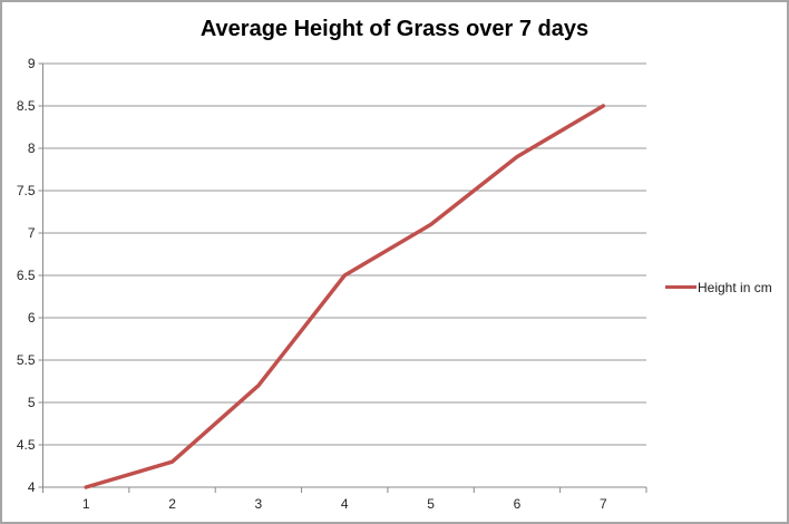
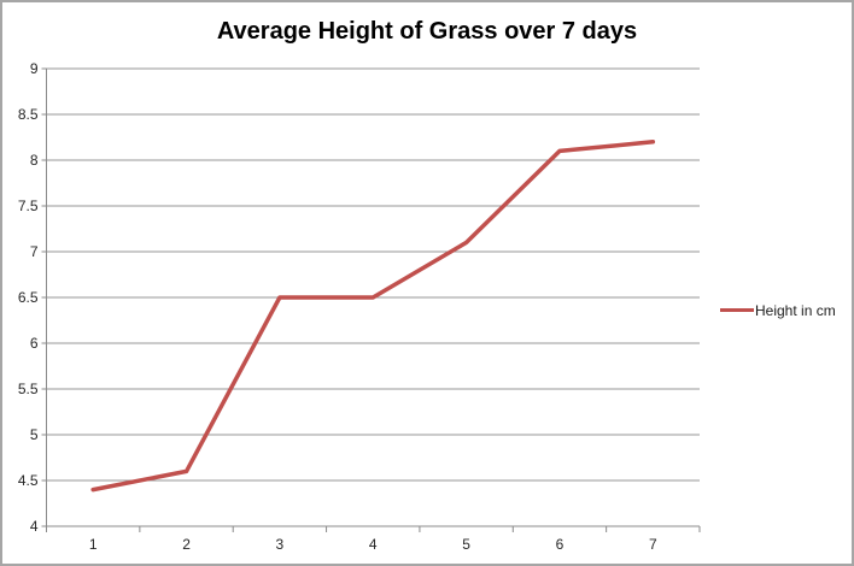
1: 4.0 -> 4.4
2: 4.3 -> 4.6
3: 5.2 -> 6.5
6: 7.9 -> 8.1
7: 8.5 -> 8.2
